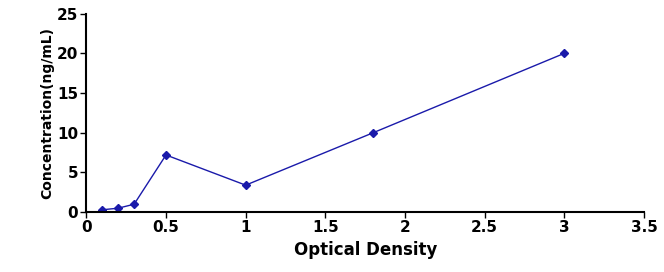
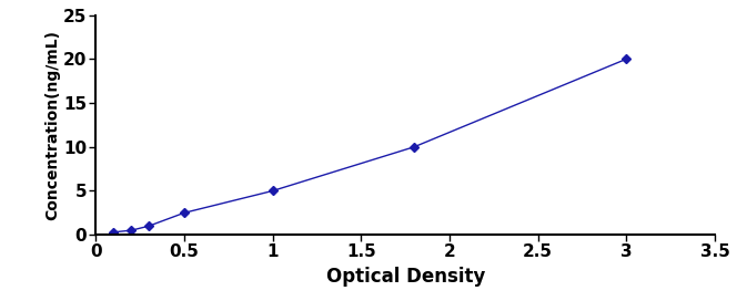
0.5: 7.2 -> 2.5
1: 3.4 -> 5.0
